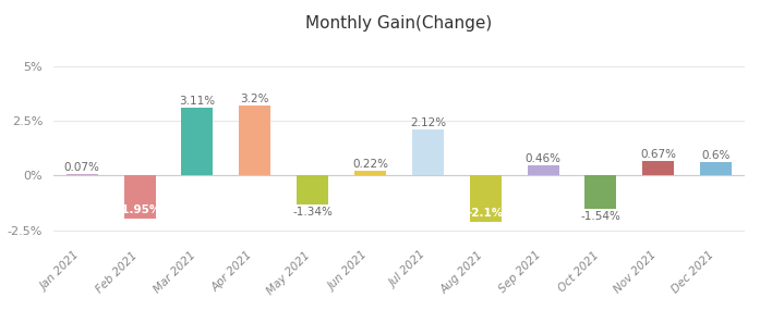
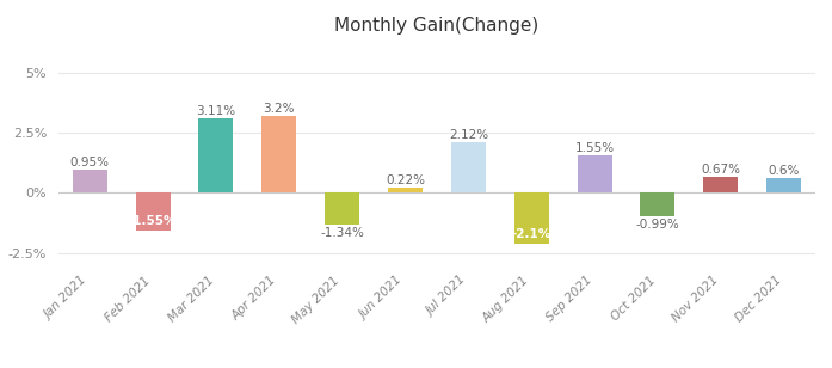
Jan 2021: 0.07% -> 0.95%
Feb 2021: -1.95% -> -1.55%
Sep 2021: 0.46% -> 1.55%
Oct 2021: -1.54% -> -0.99%
